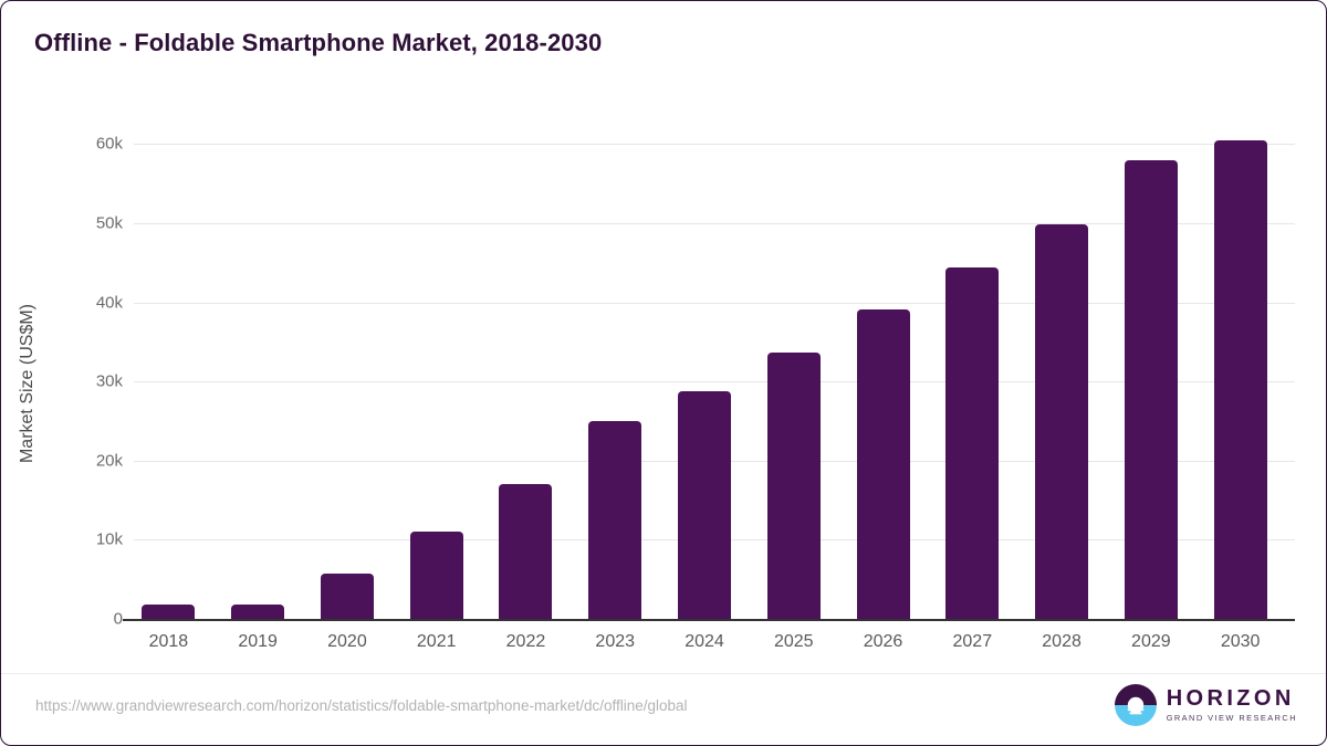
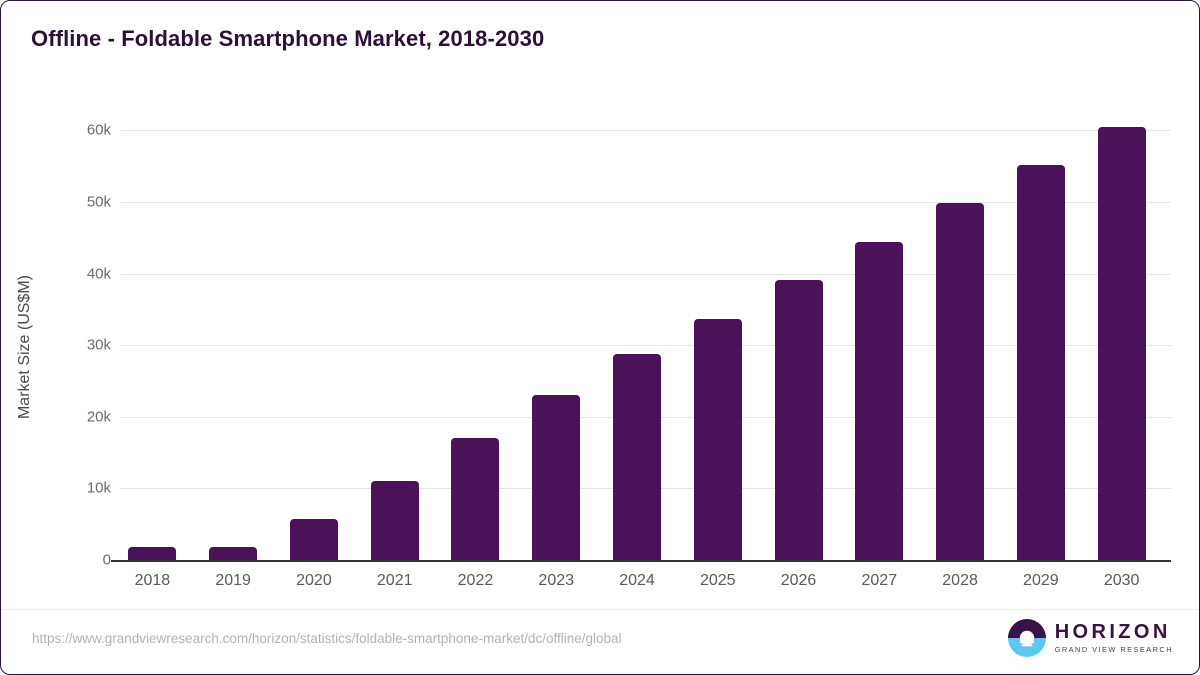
2023: 25k -> 23k
2029: 58k -> 55k
